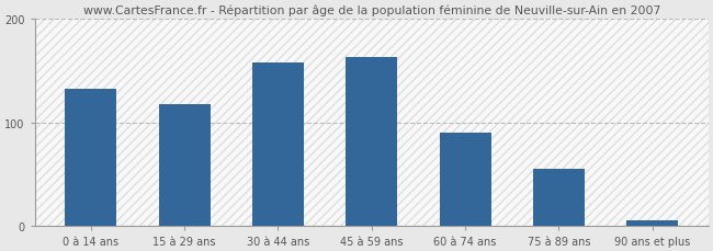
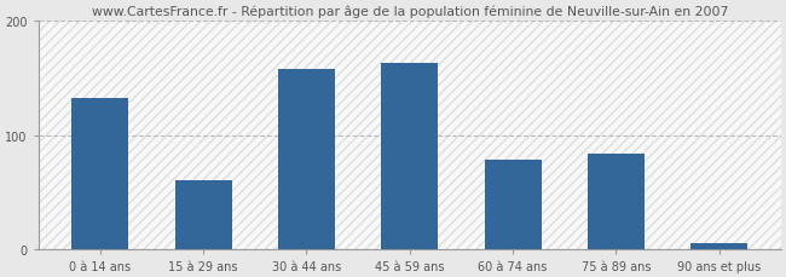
15 à 29 ans: 118 -> 60
60 à 74 ans: 90 -> 78
75 à 89 ans: 55 -> 84
